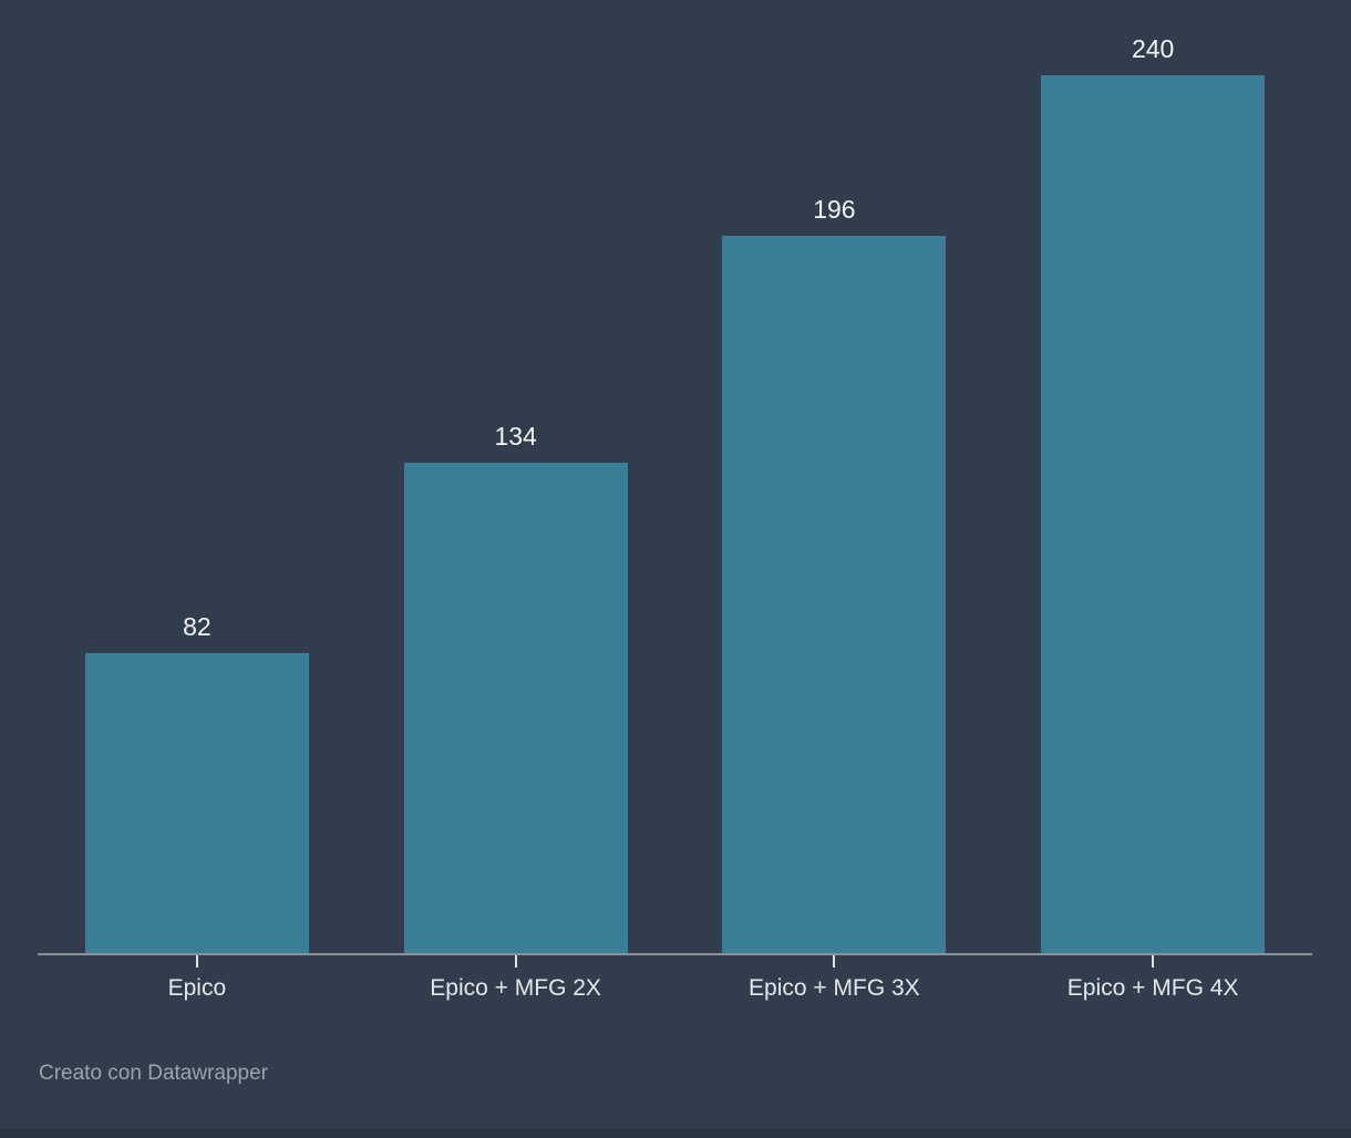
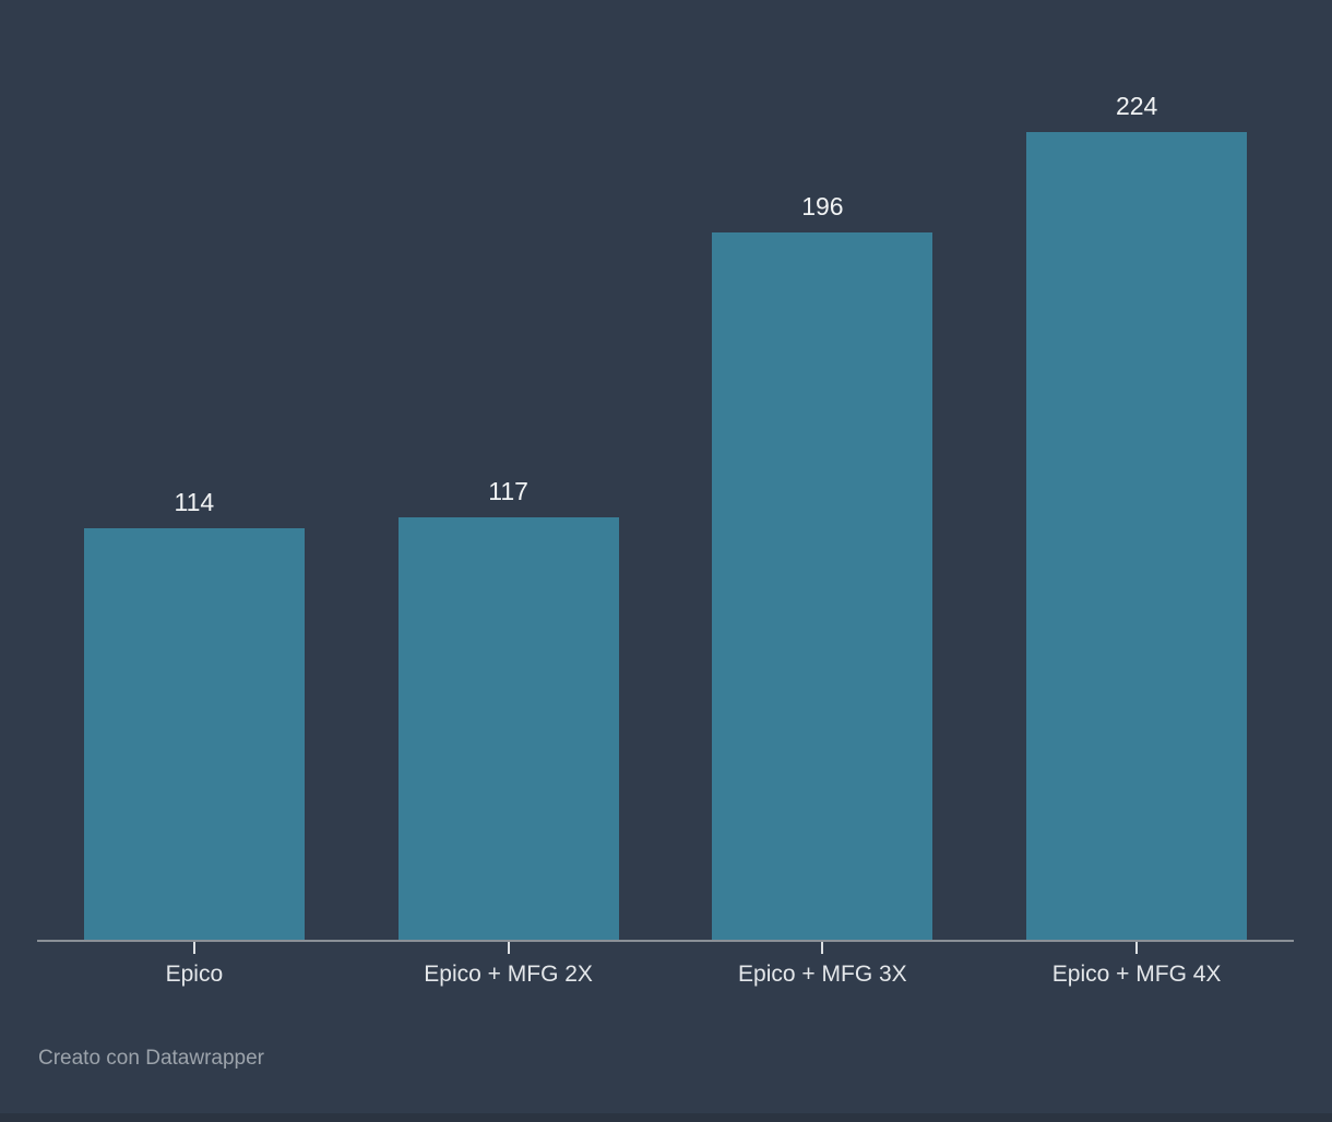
Epico: 82 -> 114
Epico + MFG 2X: 134 -> 117
Epico + MFG 4X: 240 -> 224
